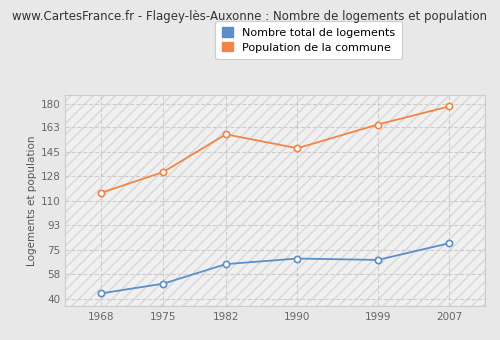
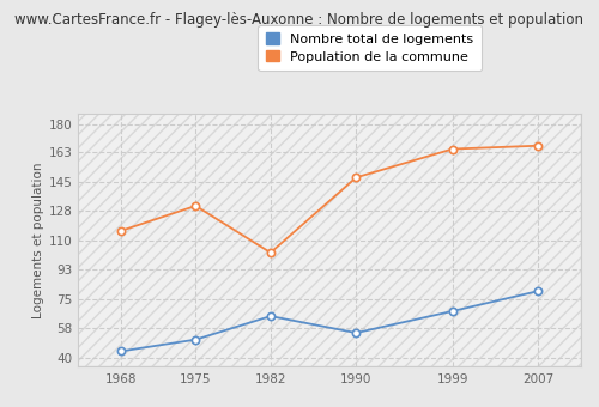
Population de la commune/1982: 158 -> 103
Nombre total de logements/1990: 69 -> 55
Population de la commune/2007: 178 -> 167
